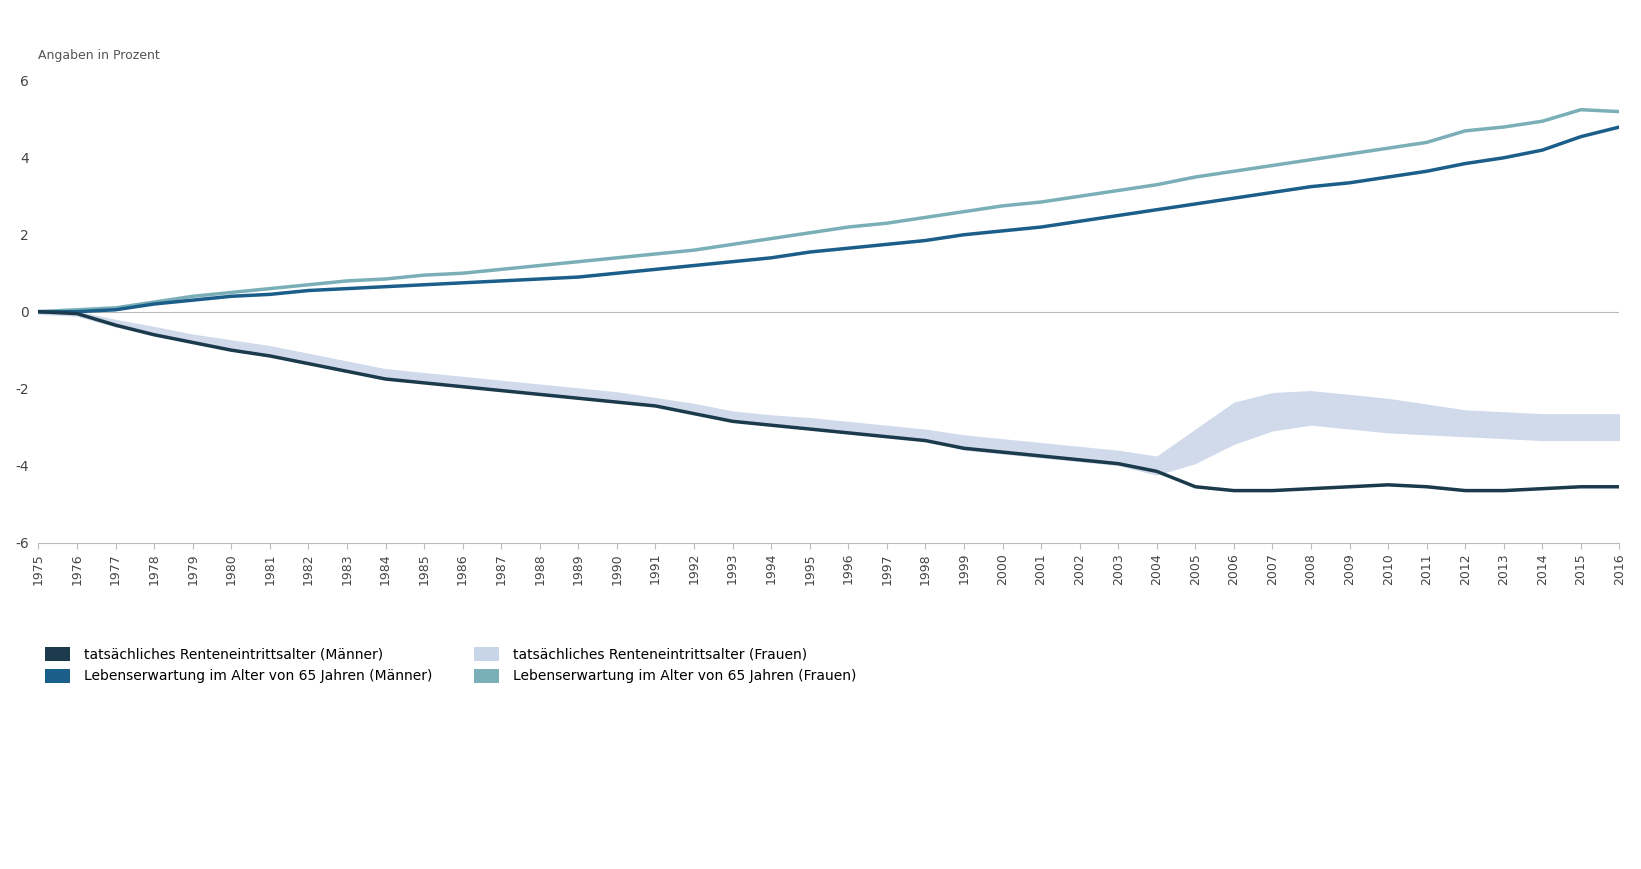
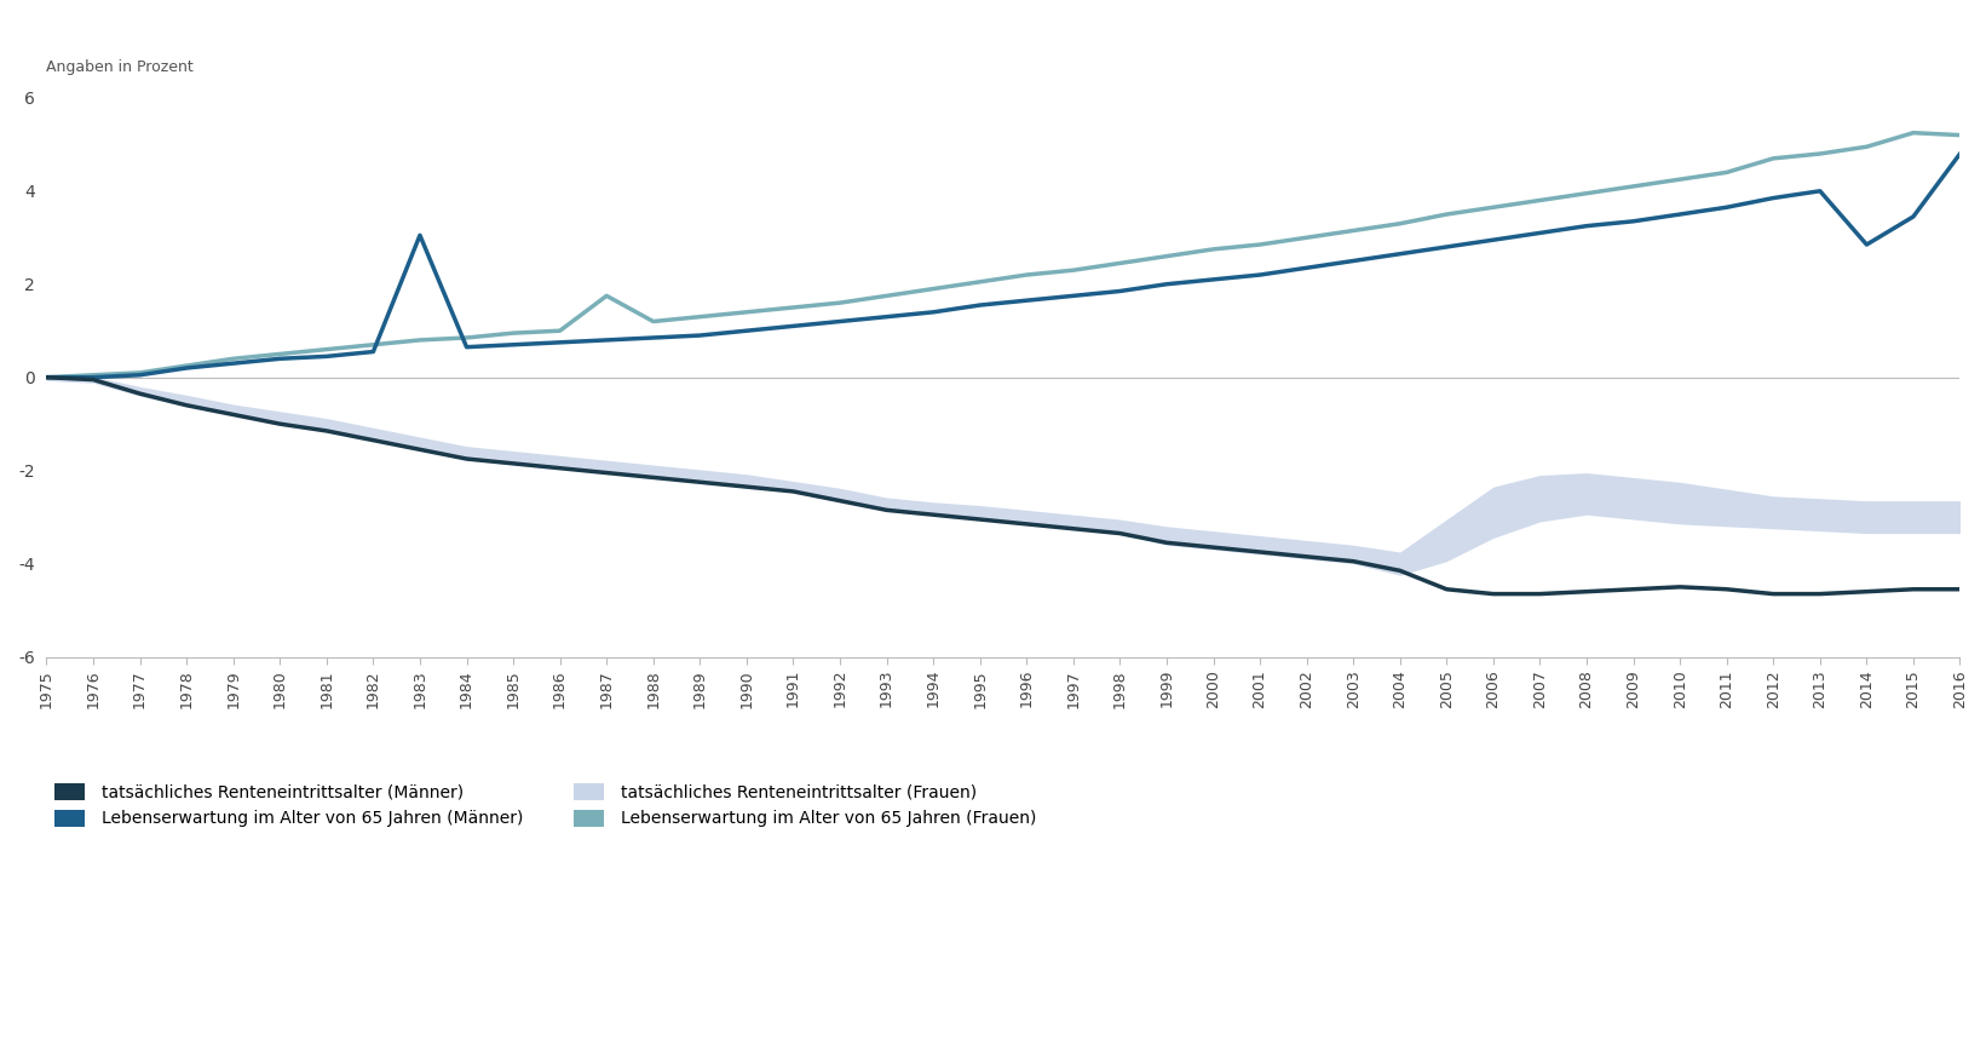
Lebenserwartung im Alter von 65 Jahren (Männer)/1983: 0.60 -> 3.05
Lebenserwartung im Alter von 65 Jahren (Frauen)/1987: 1.10 -> 1.75
Lebenserwartung im Alter von 65 Jahren (Männer)/2014: 4.20 -> 2.85
Lebenserwartung im Alter von 65 Jahren (Männer)/2015: 4.55 -> 3.45
